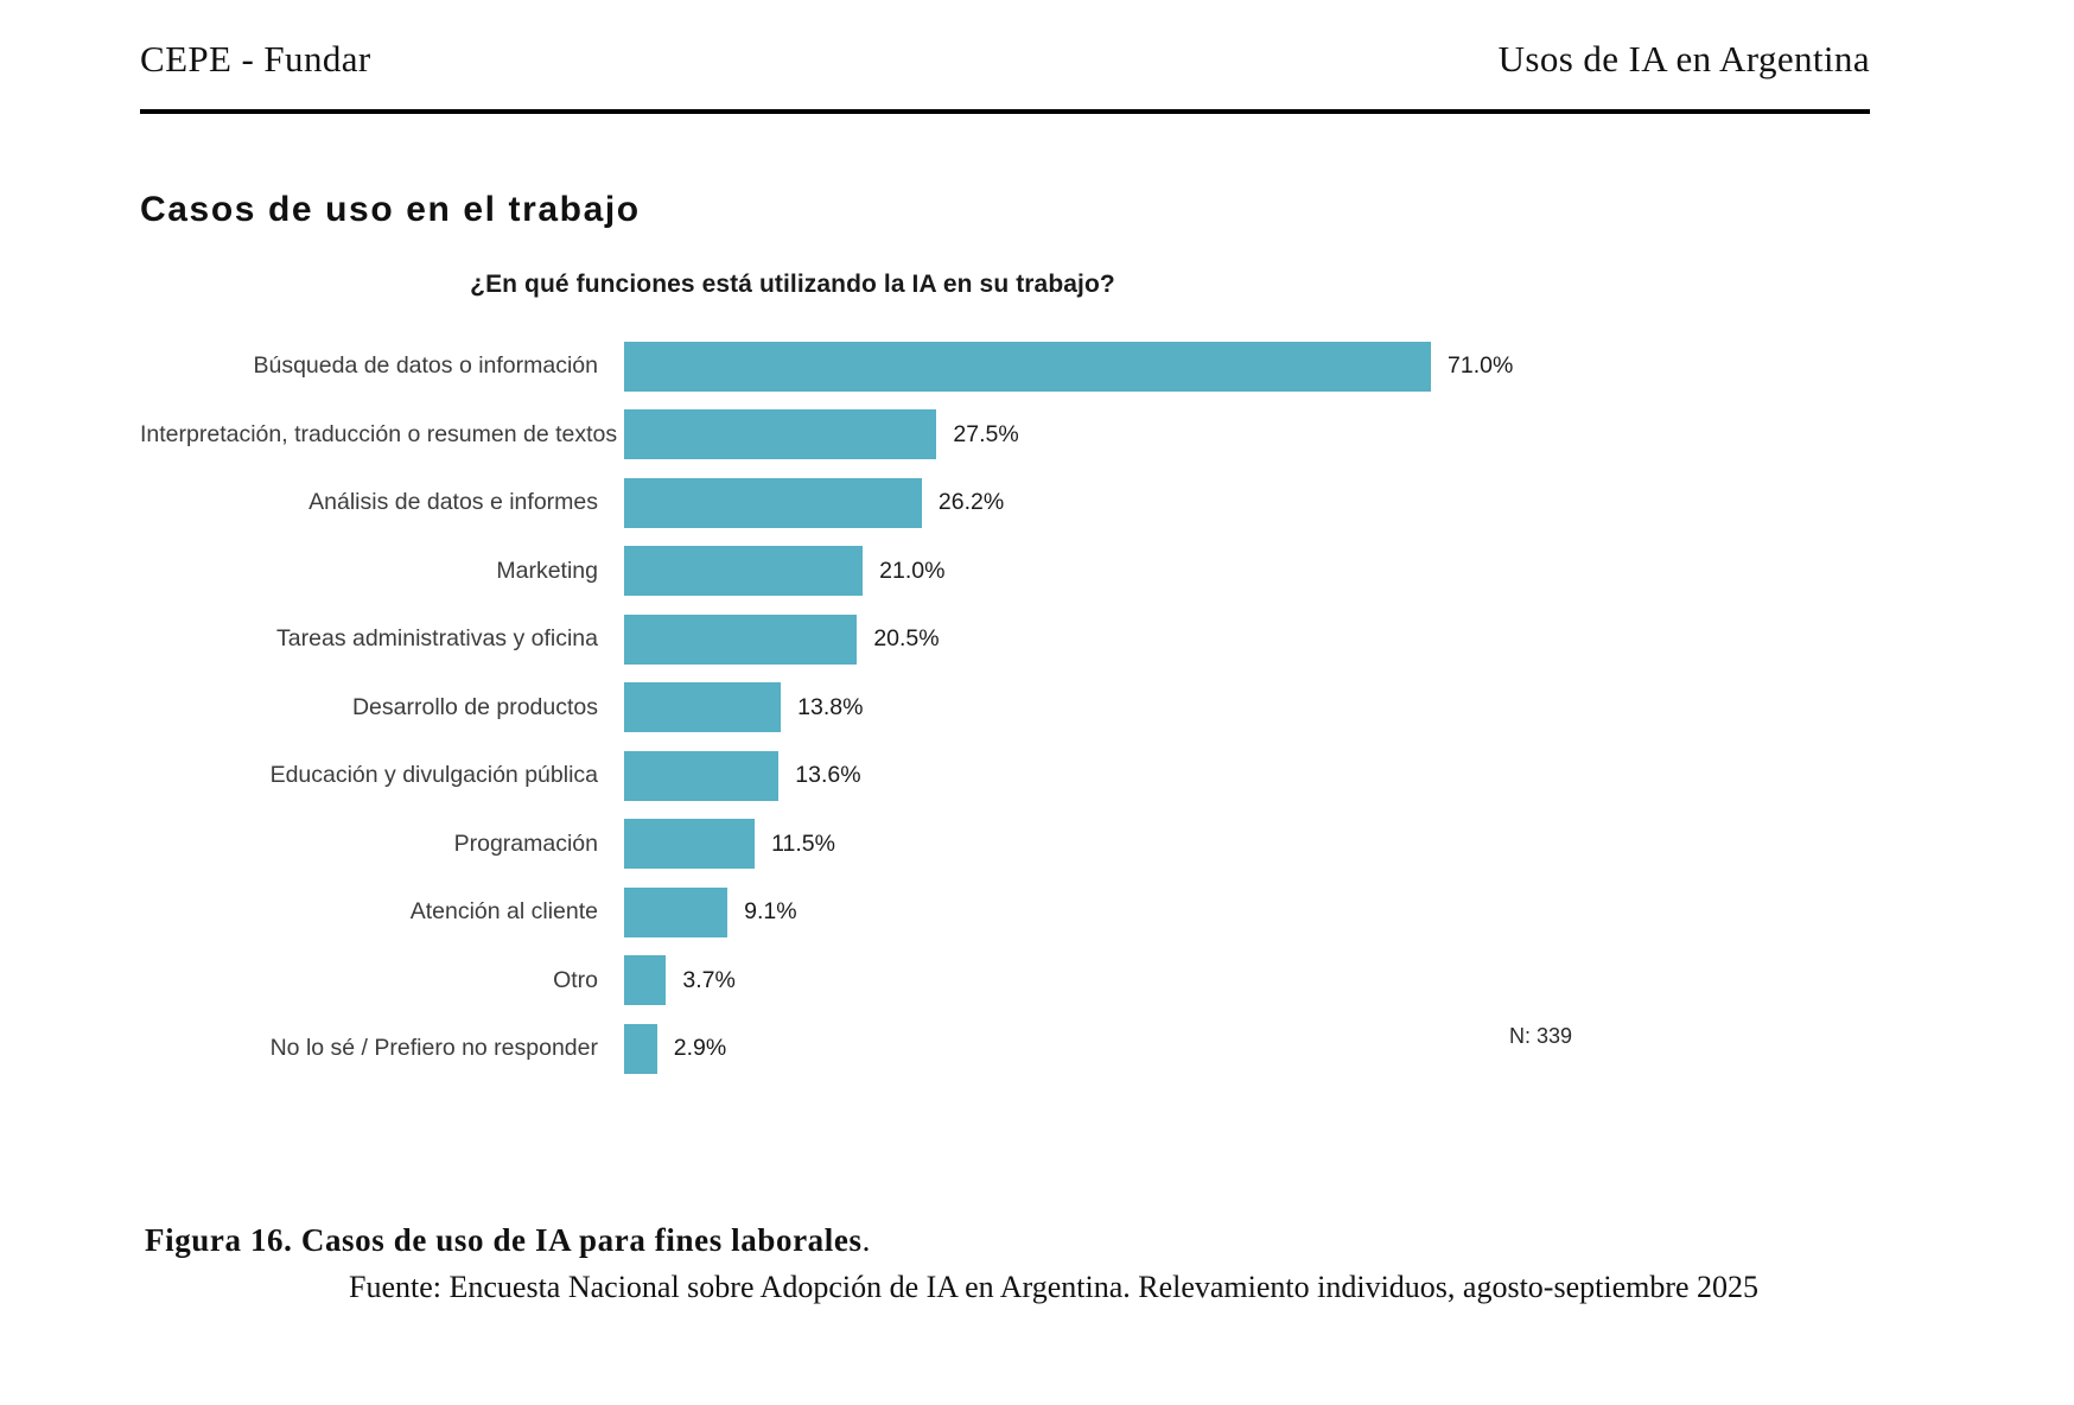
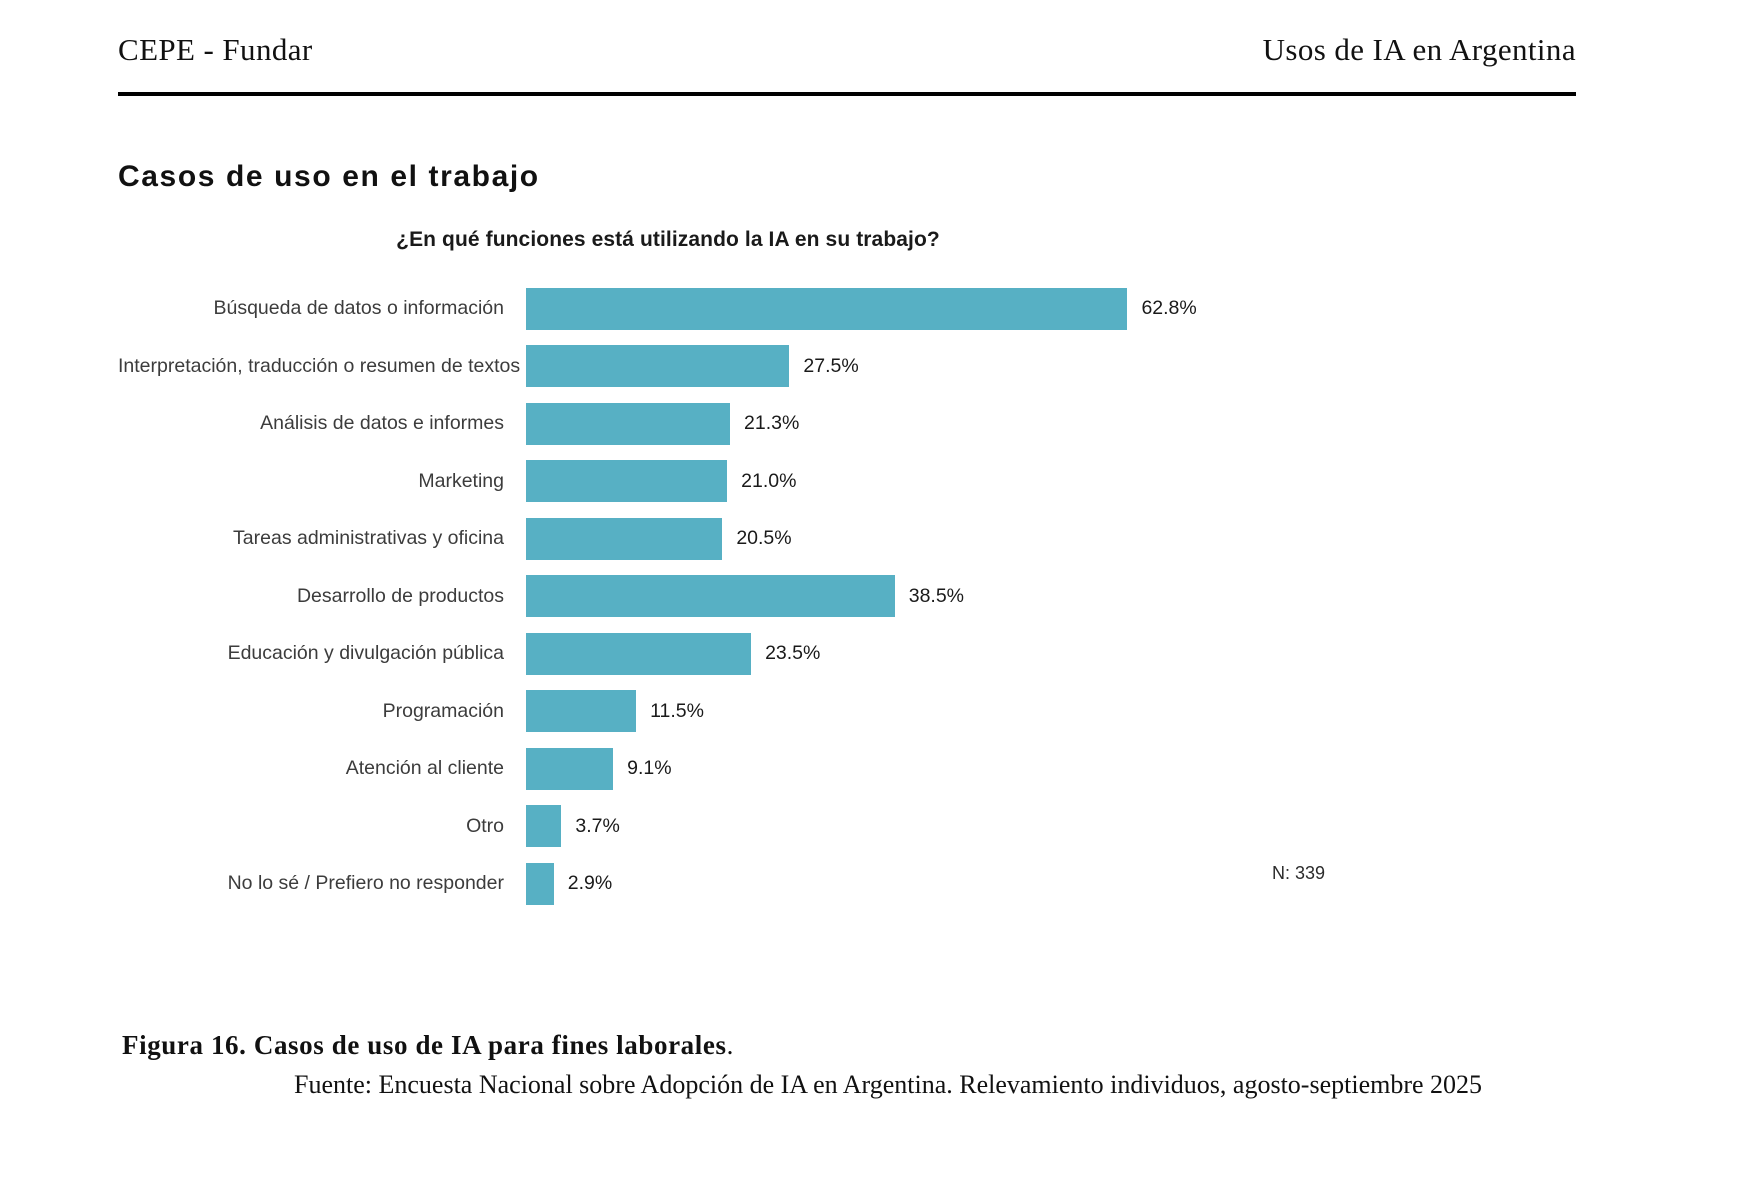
Búsqueda de datos o información: 71.0% -> 62.8%
Análisis de datos e informes: 26.2% -> 21.3%
Desarrollo de productos: 13.8% -> 38.5%
Educación y divulgación pública: 13.6% -> 23.5%
